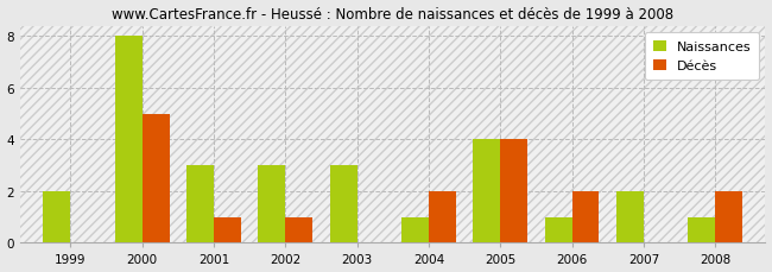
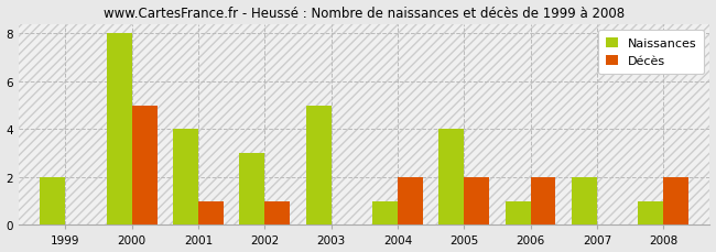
Naissances/2001: 3 -> 4
Naissances/2003: 3 -> 5
Décès/2005: 4 -> 2
